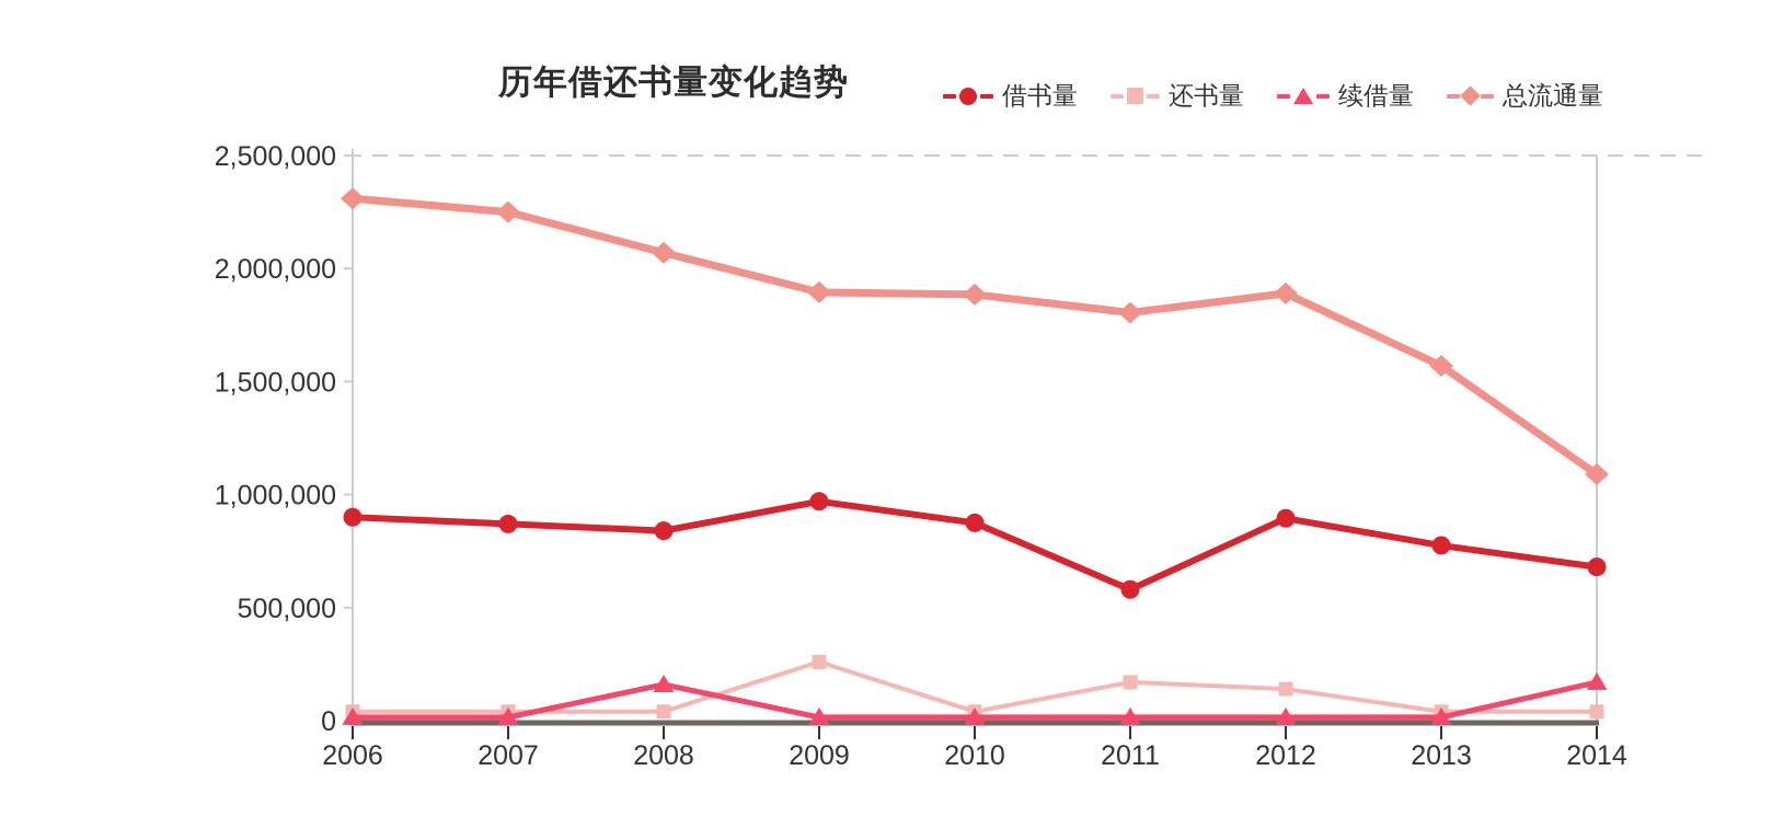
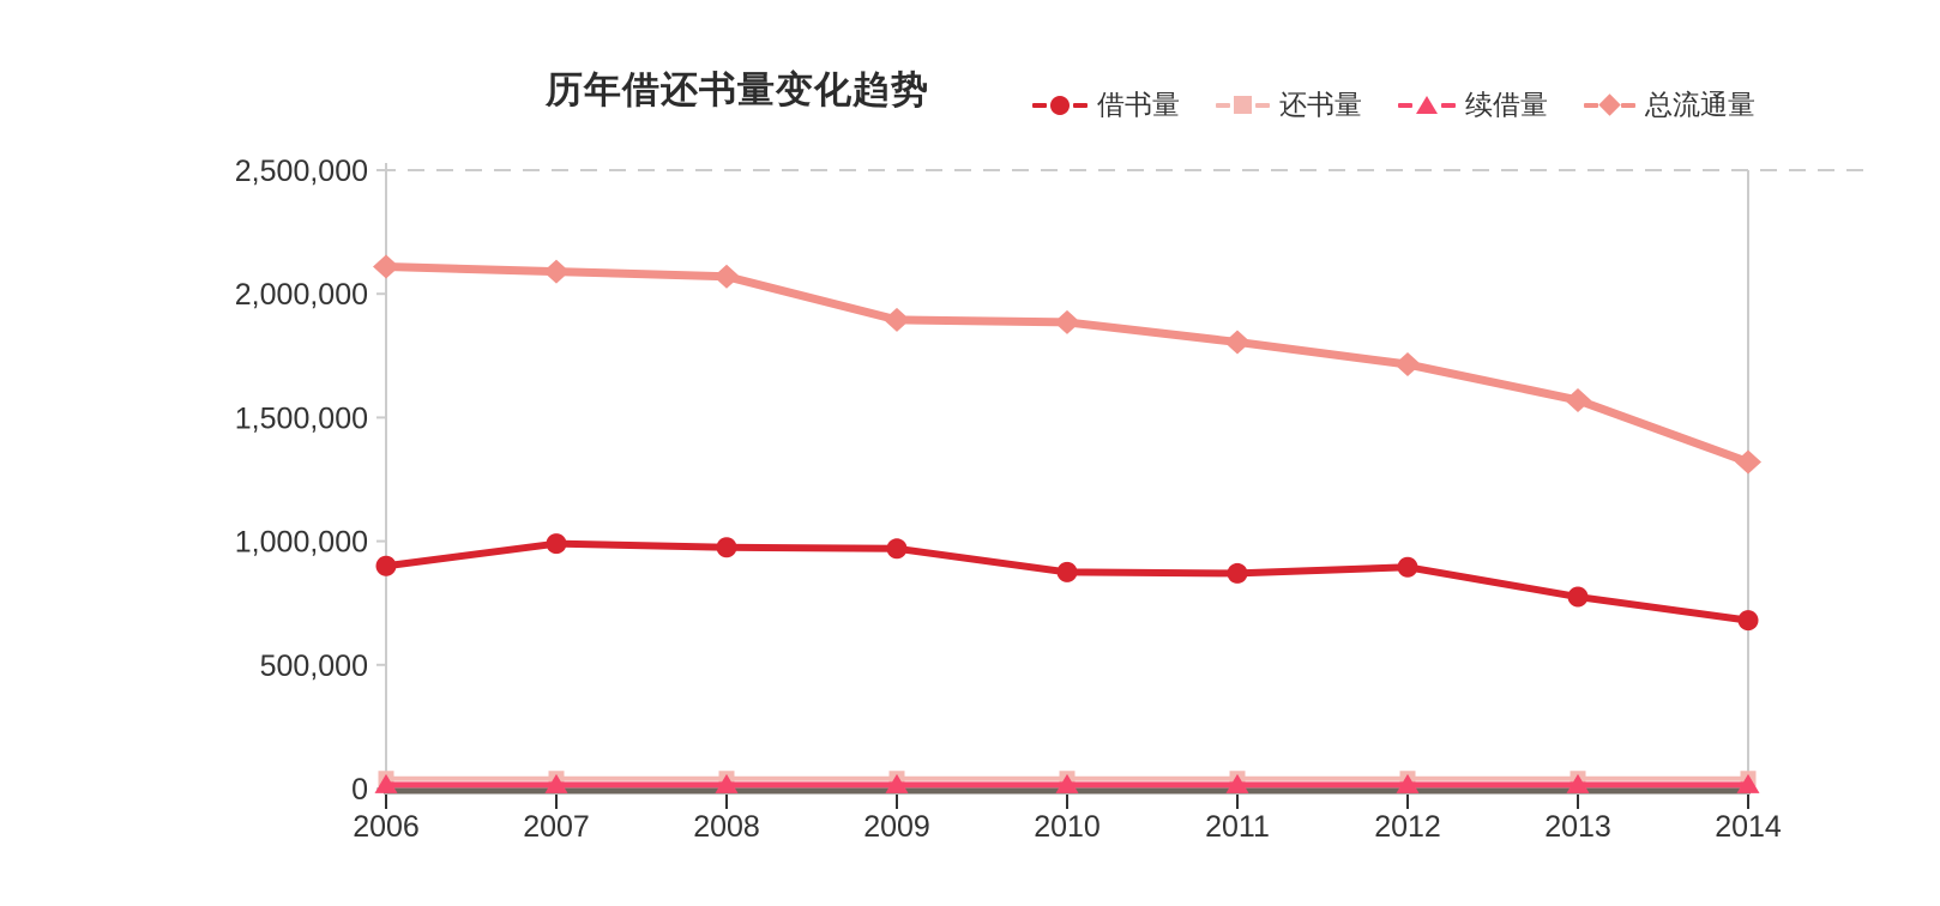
总流通量/2006: 2310000 -> 2110000
借书量/2007: 870000 -> 990000
总流通量/2007: 2250000 -> 2090000
借书量/2008: 840000 -> 980000
续借量/2008: 160000 -> 20000
还书量/2009: 260000 -> 40000
借书量/2011: 580000 -> 870000
还书量/2011: 170000 -> 40000
还书量/2012: 140000 -> 40000
总流通量/2012: 1890000 -> 1720000
续借量/2014: 170000 -> 20000
总流通量/2014: 1090000 -> 1320000
